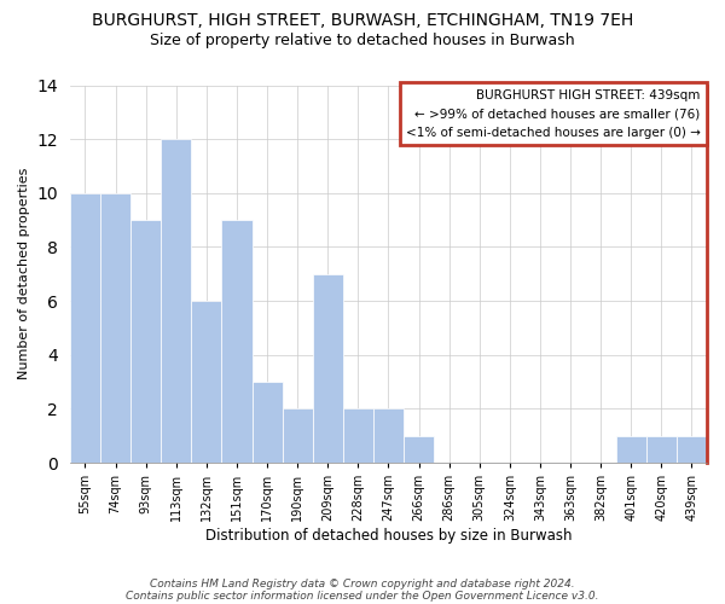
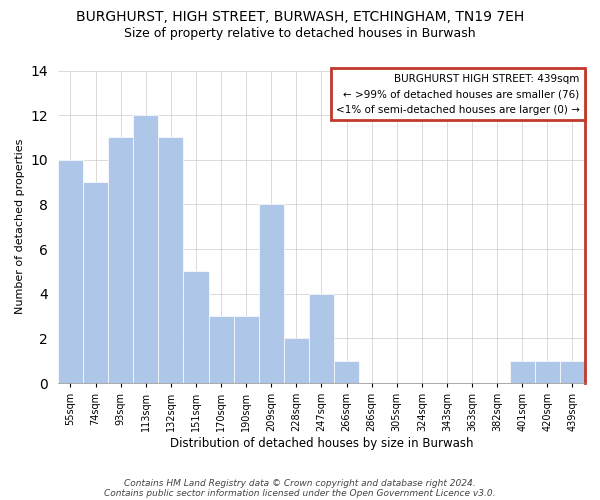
74sqm: 10 -> 9
93sqm: 9 -> 11
132sqm: 6 -> 11
151sqm: 9 -> 5
190sqm: 2 -> 3
209sqm: 7 -> 8
247sqm: 2 -> 4
